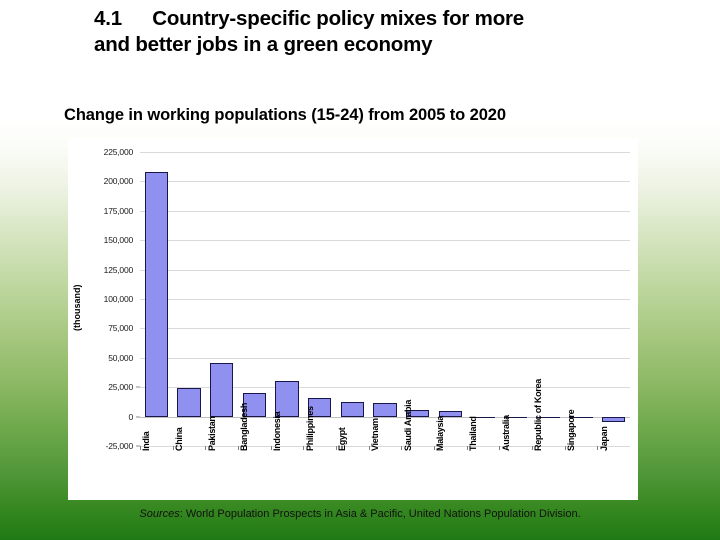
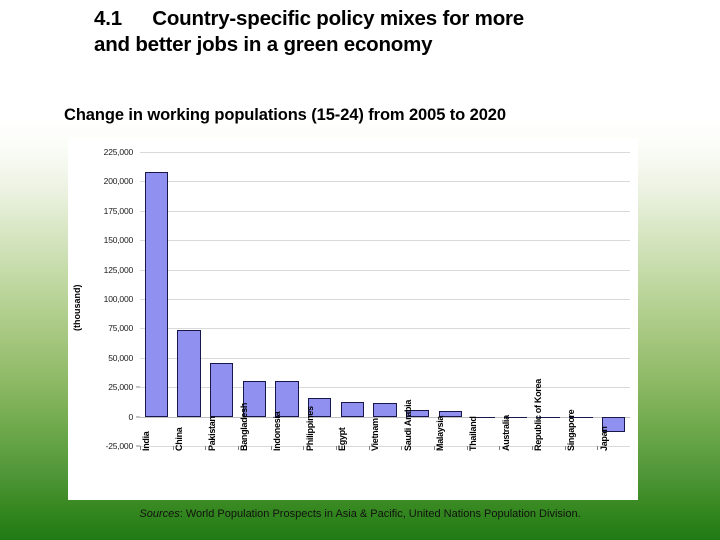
China: 24000 -> 74000
Bangladesh: 20000 -> 30000
Japan: -5000 -> -13000
